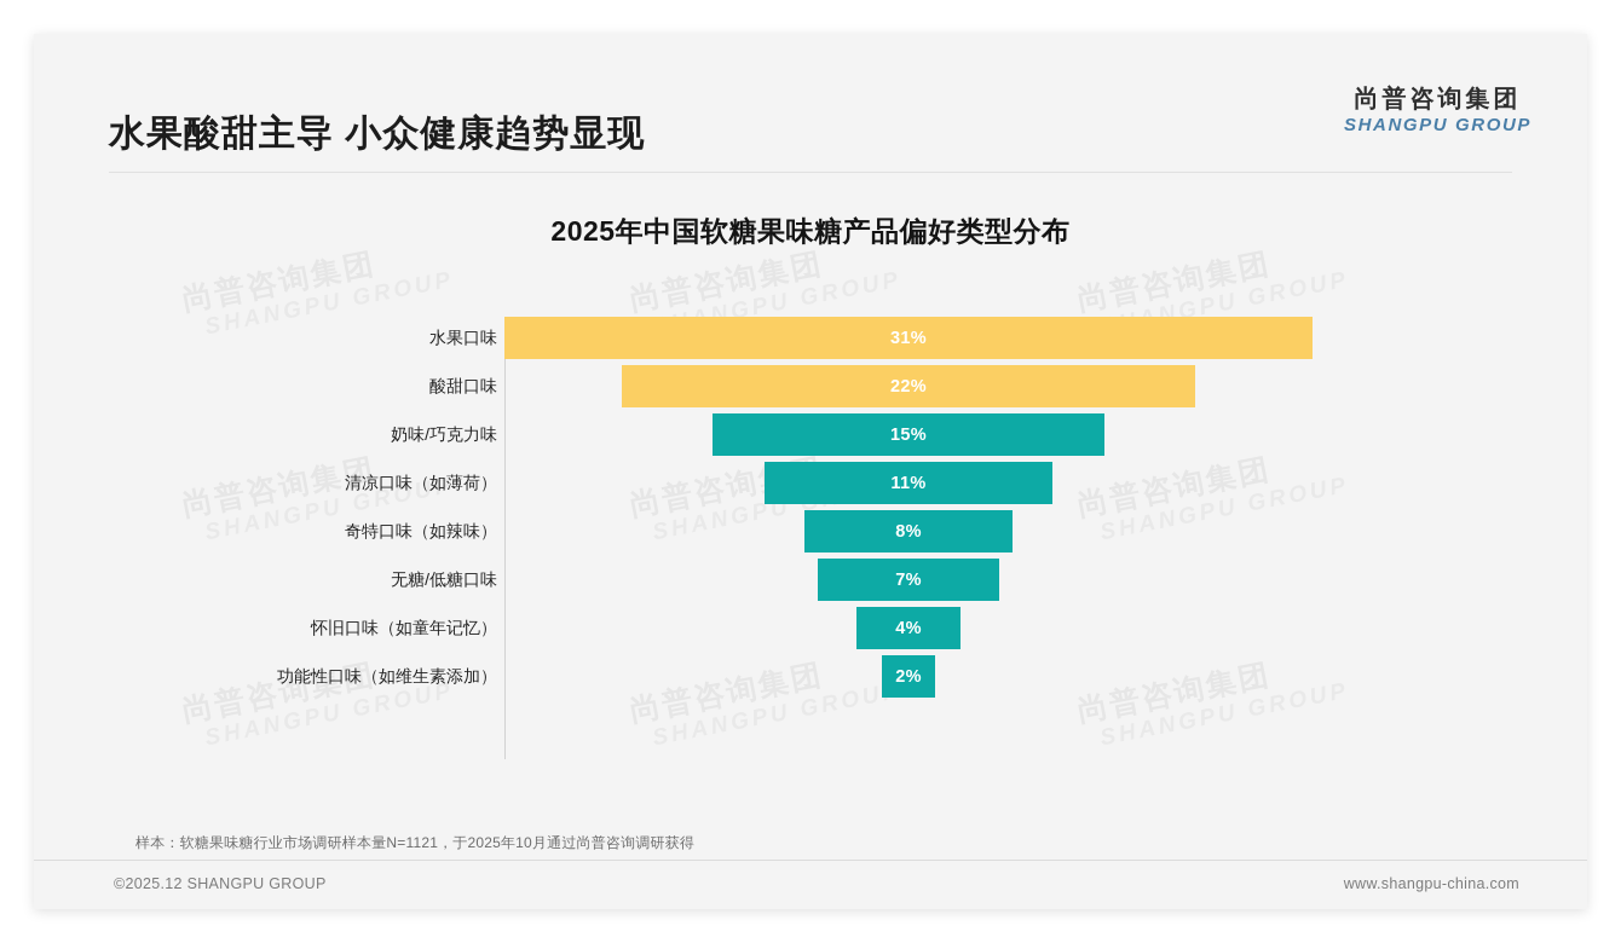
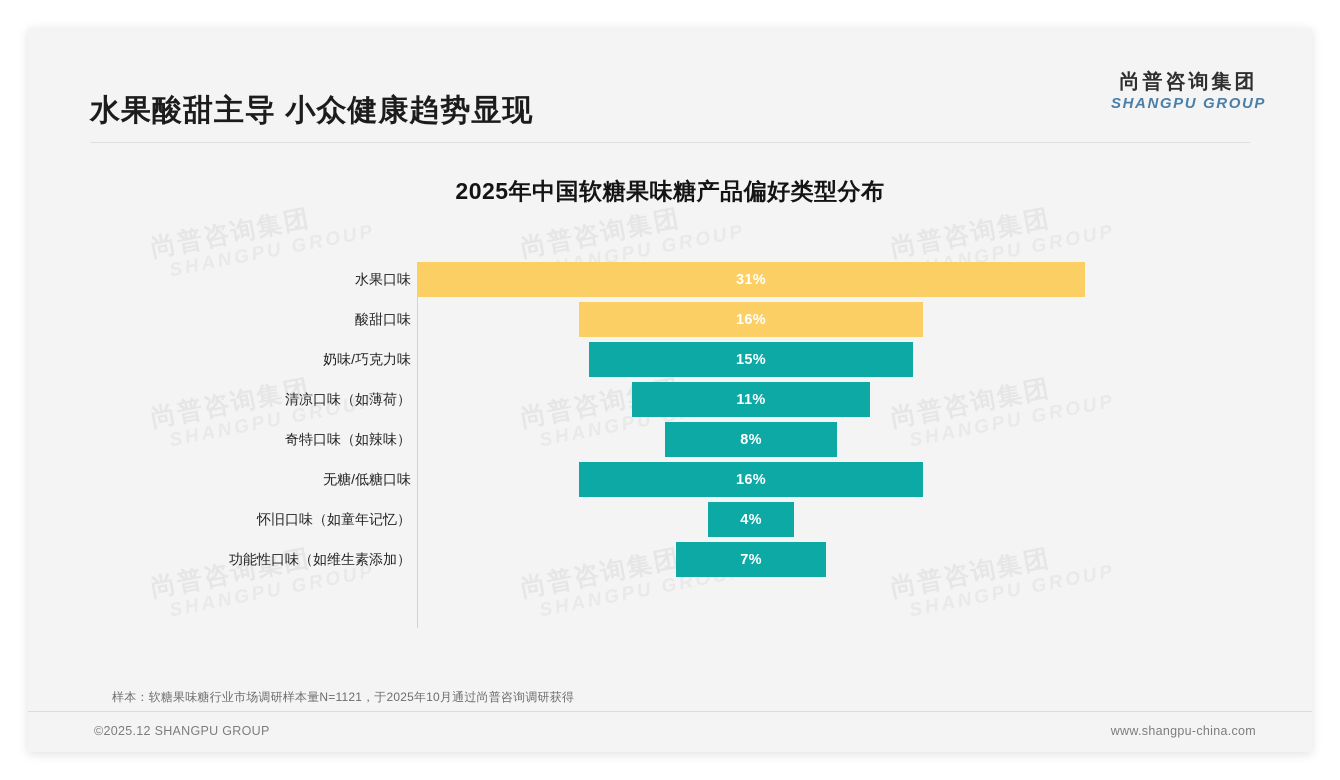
酸甜口味: 22% -> 16%
无糖/低糖口味: 7% -> 16%
功能性口味（如维生素添加）: 2% -> 7%
